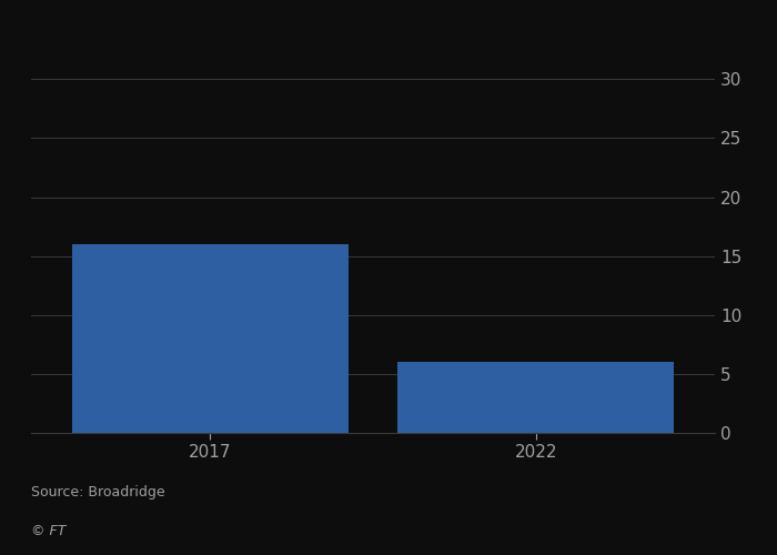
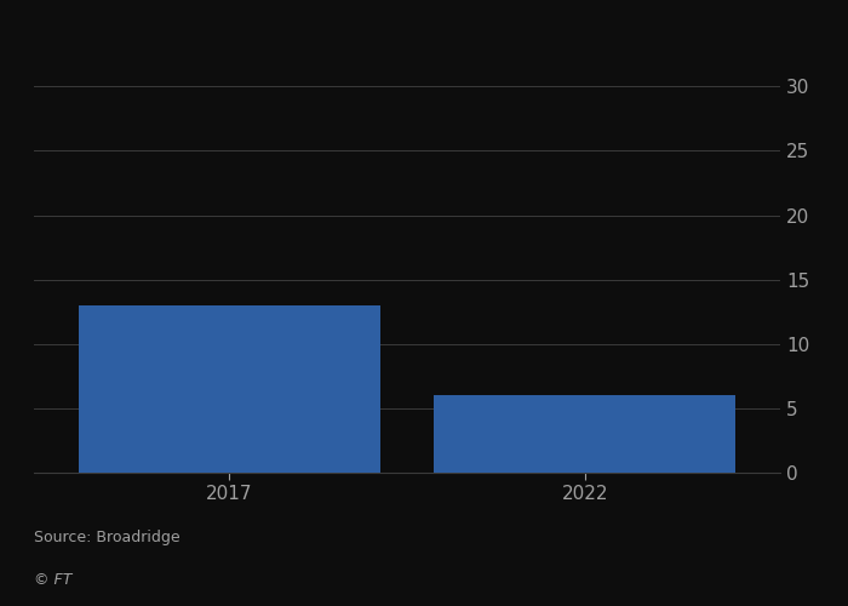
2017: 16 -> 13
